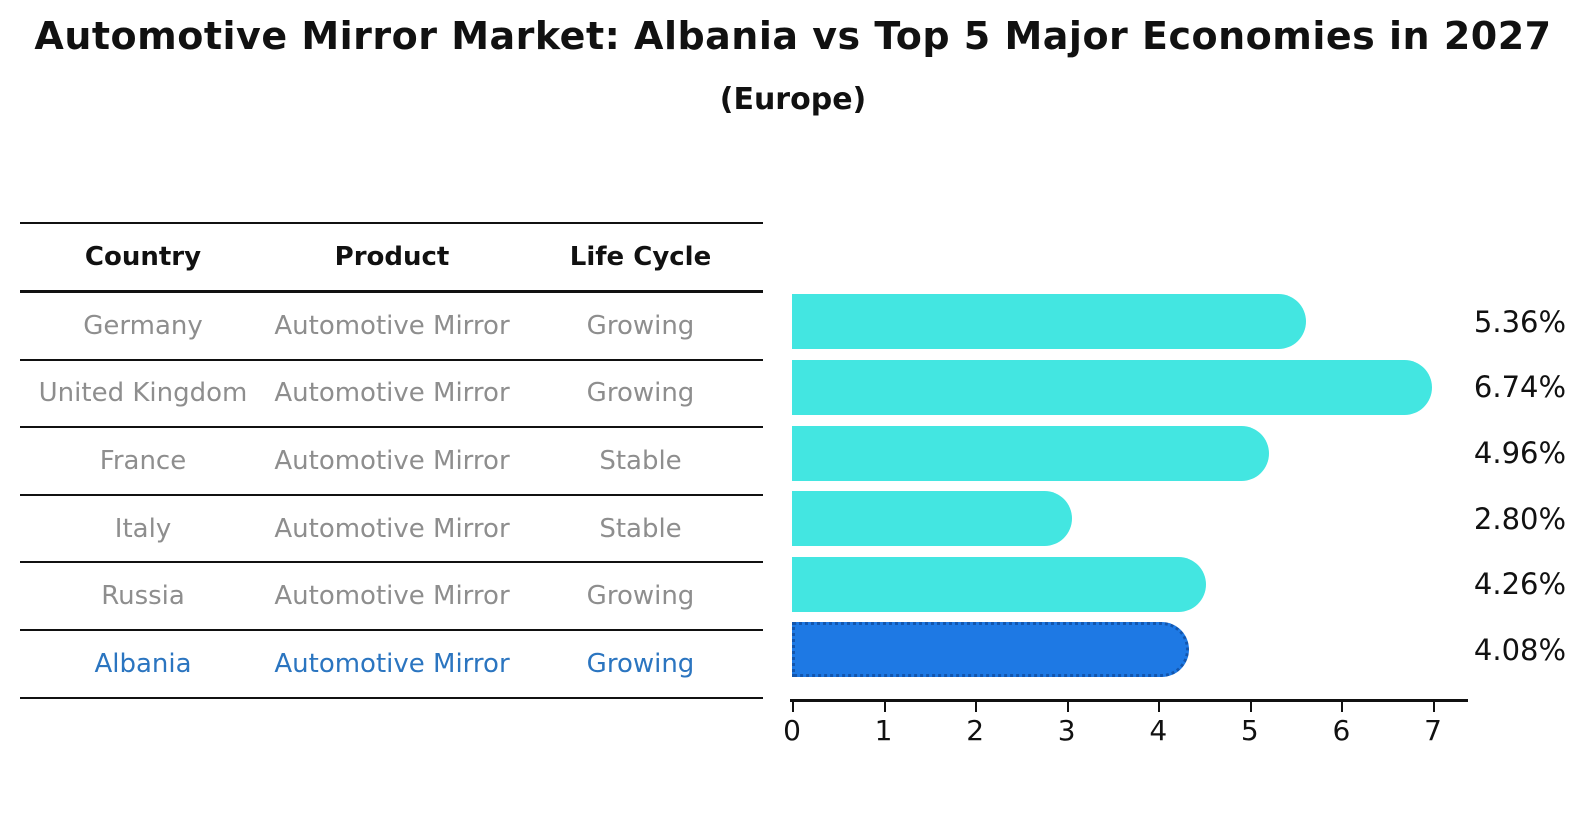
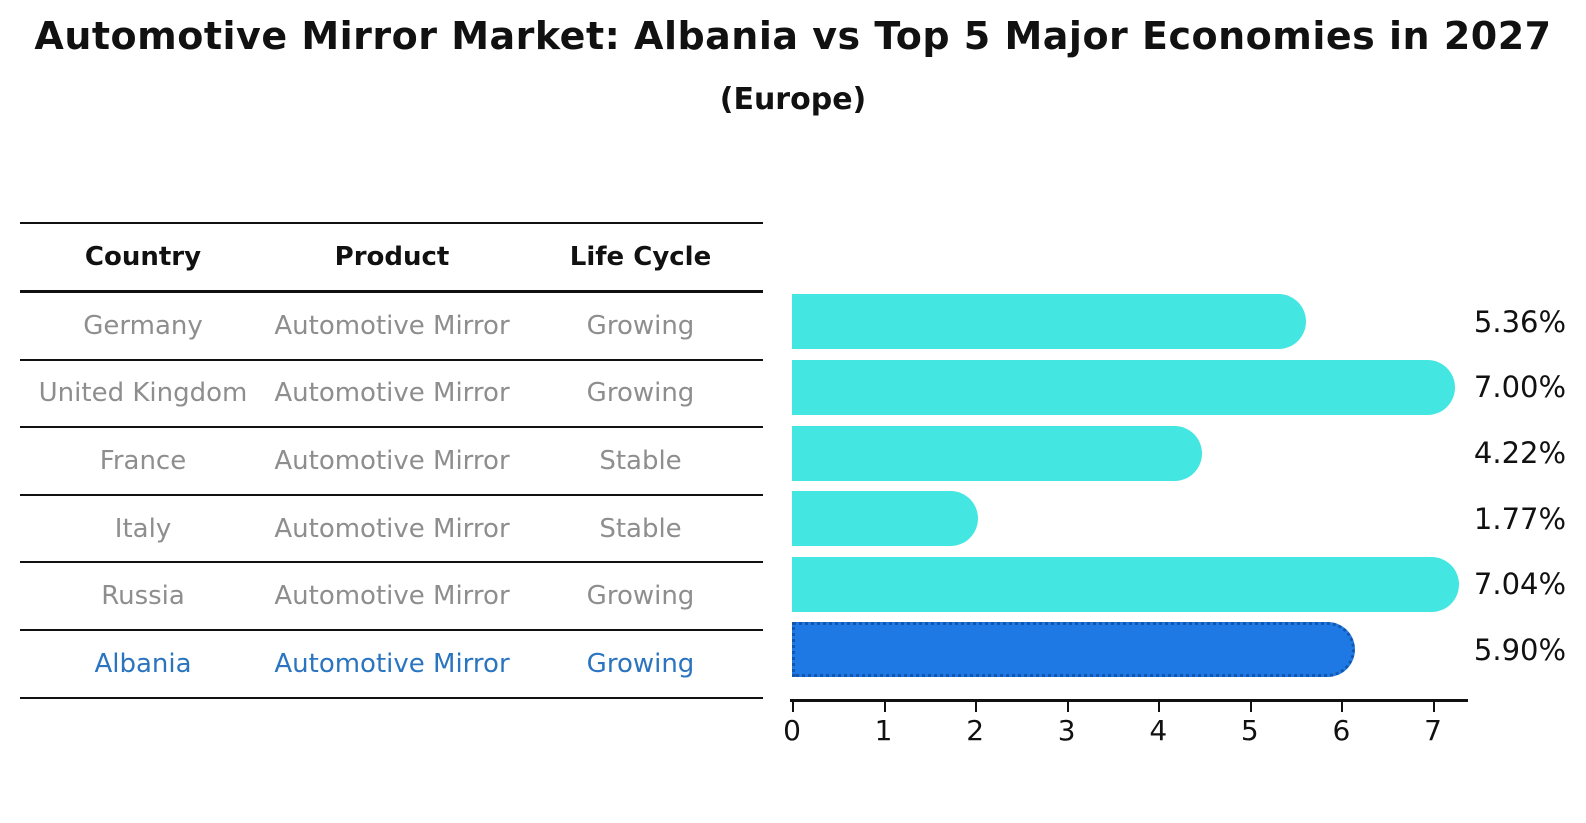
United Kingdom: 6.74% -> 7.00%
France: 4.96% -> 4.22%
Italy: 2.80% -> 1.77%
Russia: 4.26% -> 7.04%
Albania: 4.08% -> 5.90%
